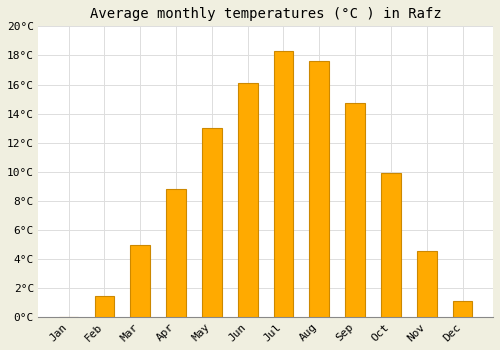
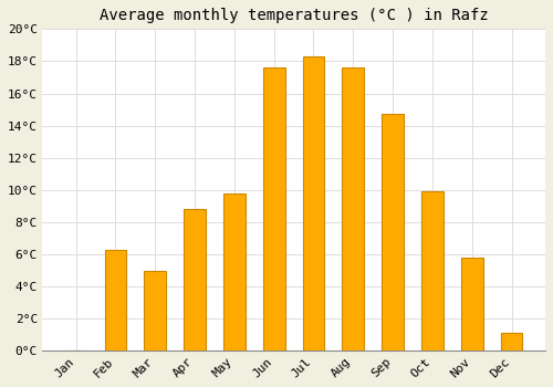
Feb: 1.5°C -> 6.3°C
May: 13.0°C -> 9.8°C
Jun: 16.1°C -> 17.6°C
Nov: 4.6°C -> 5.8°C
